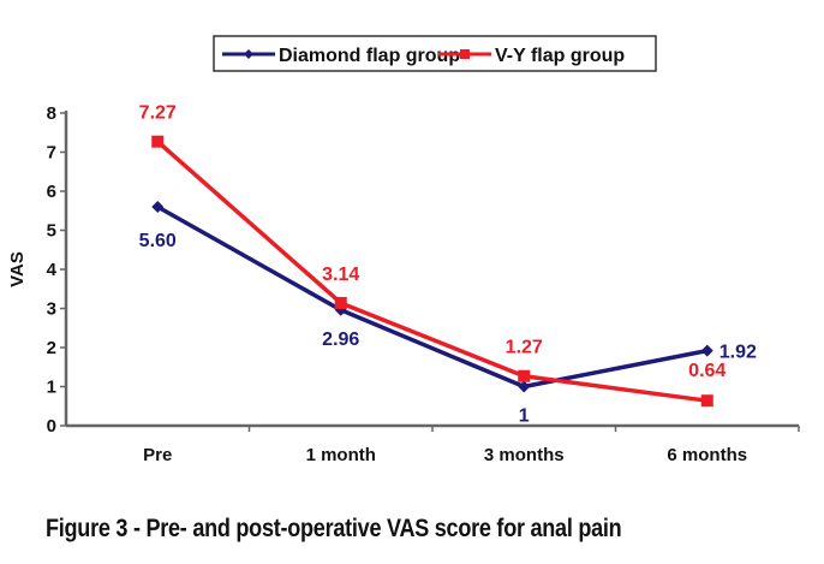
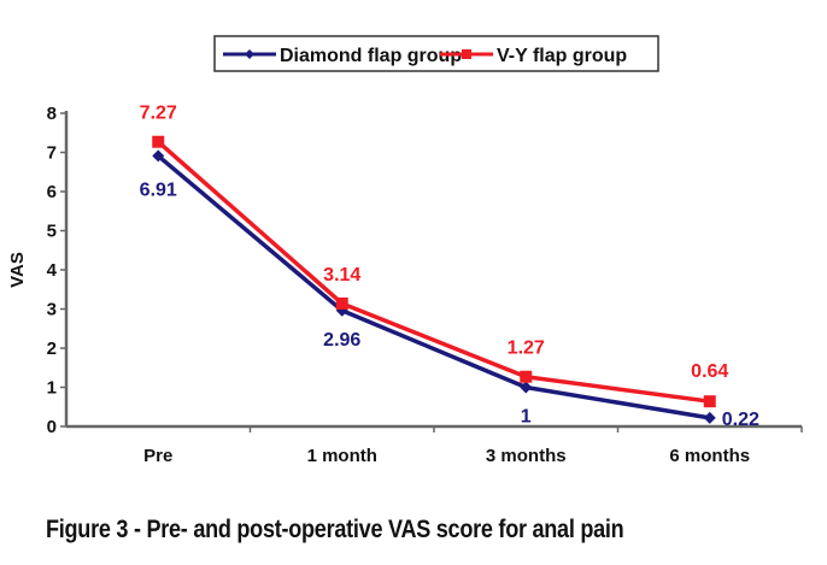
Diamond flap group/Pre: 5.60 -> 6.91
Diamond flap group/6 months: 1.92 -> 0.22
